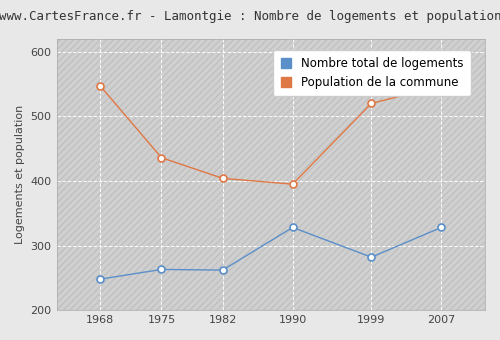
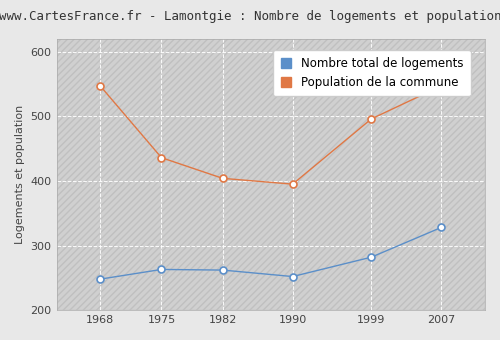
Nombre total de logements/1990: 328 -> 252
Population de la commune/1999: 520 -> 496
